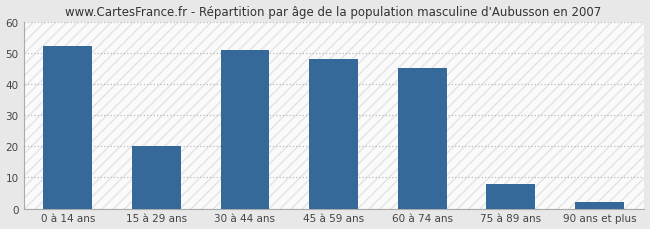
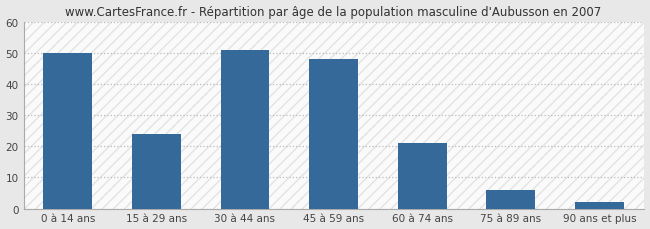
0 à 14 ans: 52 -> 50
15 à 29 ans: 20 -> 24
60 à 74 ans: 45 -> 21
75 à 89 ans: 8 -> 6
